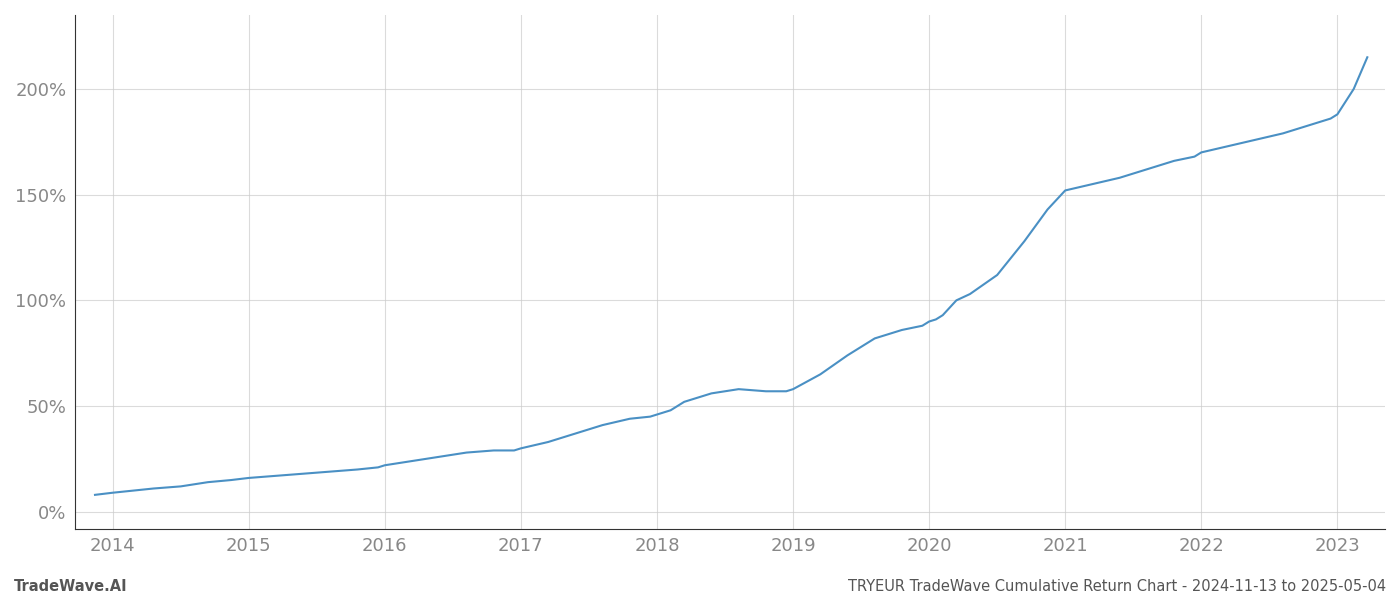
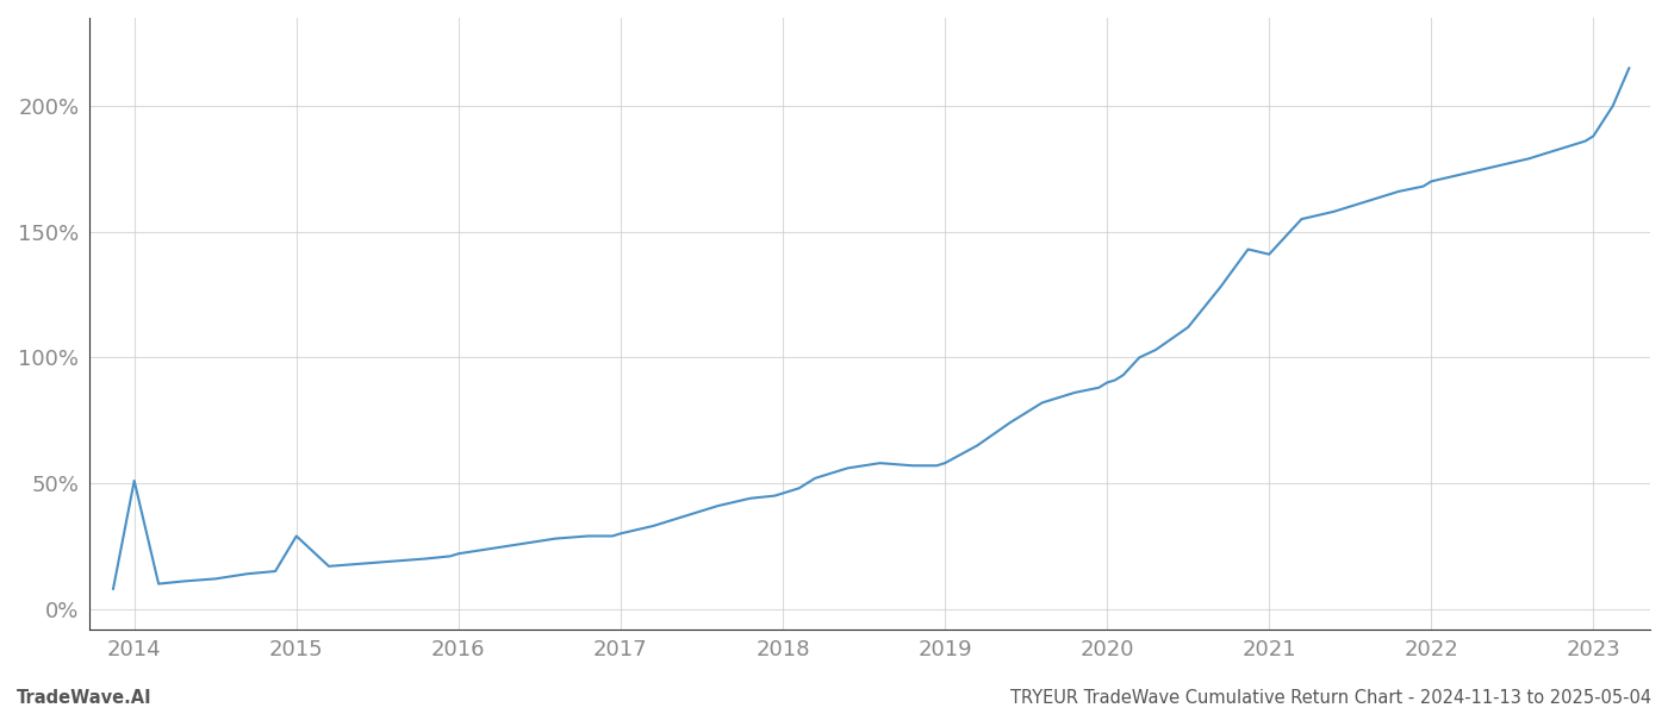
2014: 9% -> 51%
2015: 16% -> 29%
2021: 152% -> 141%
